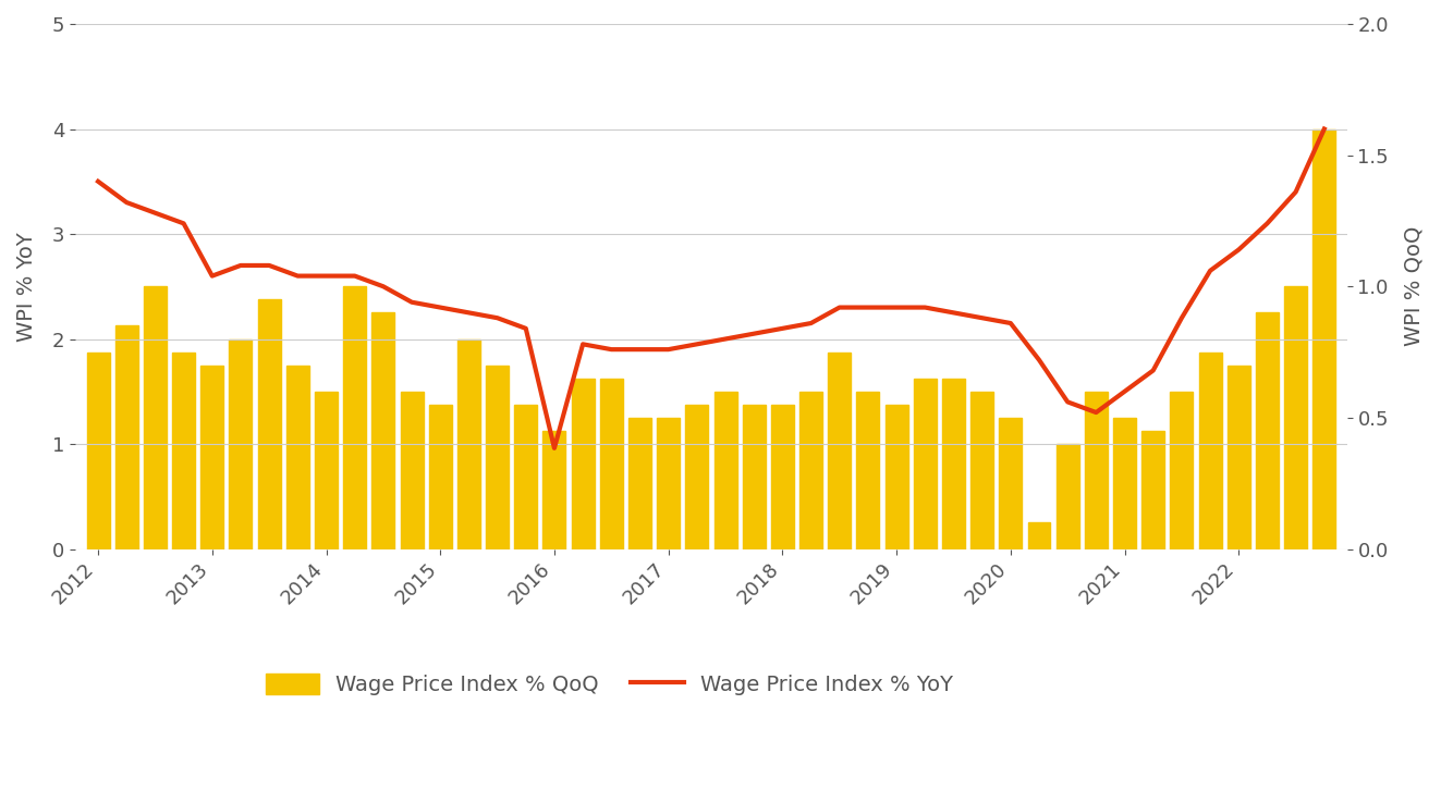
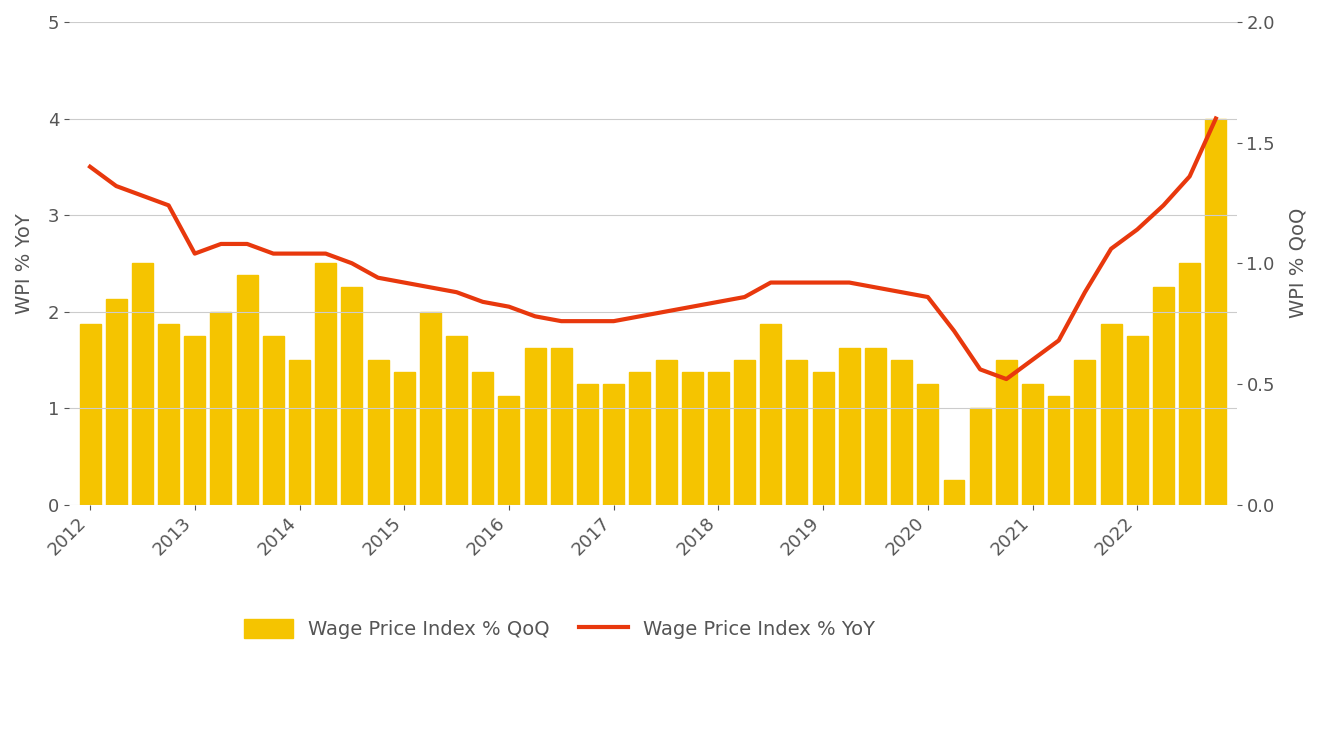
Wage Price Index % YoY/2016: 0.96 -> 2.05
